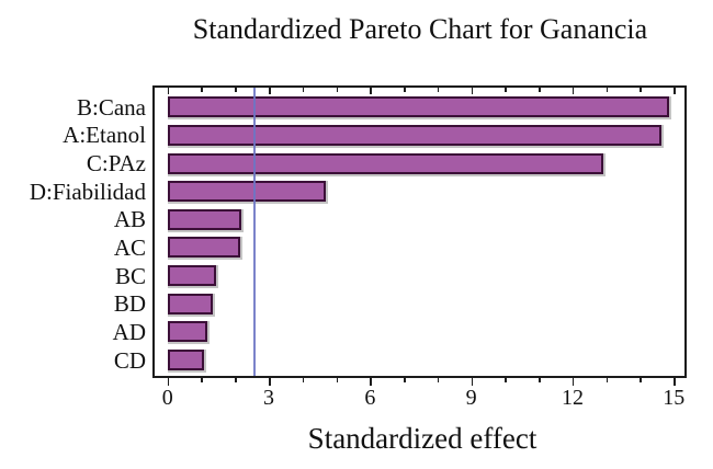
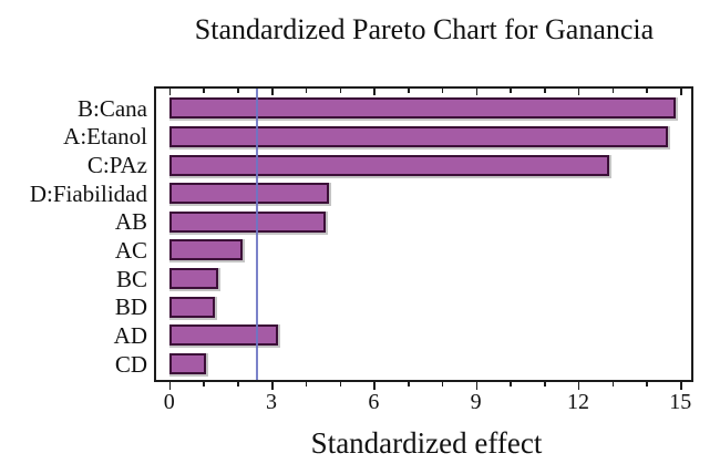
AB: 2.2 -> 4.6
AD: 1.2 -> 3.2
